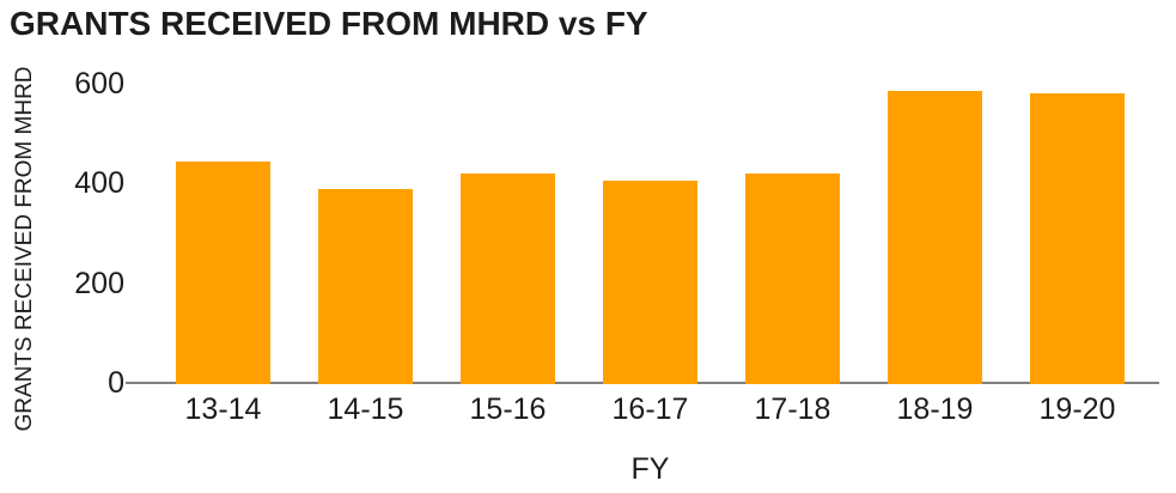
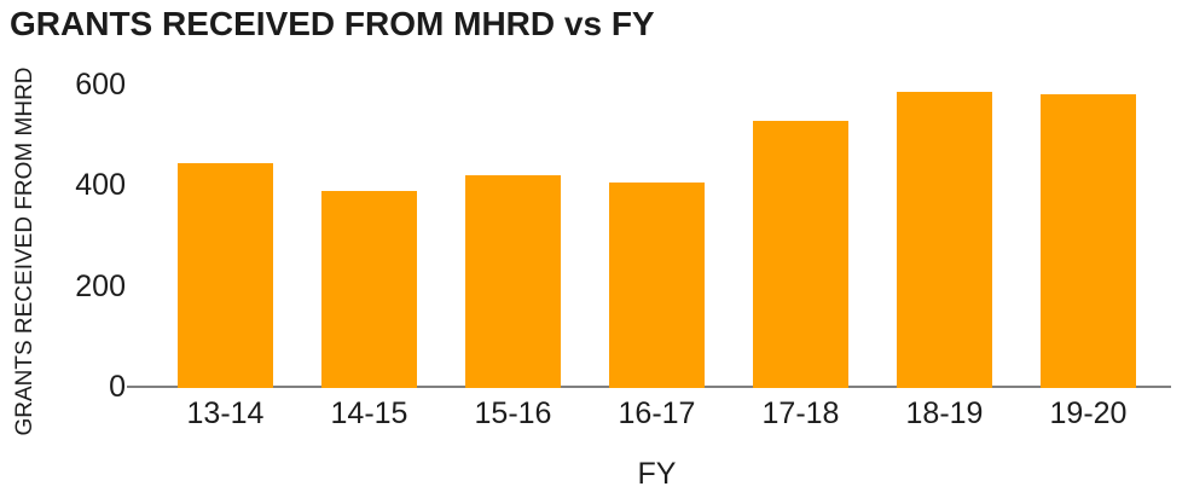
17-18: 420 -> 530
